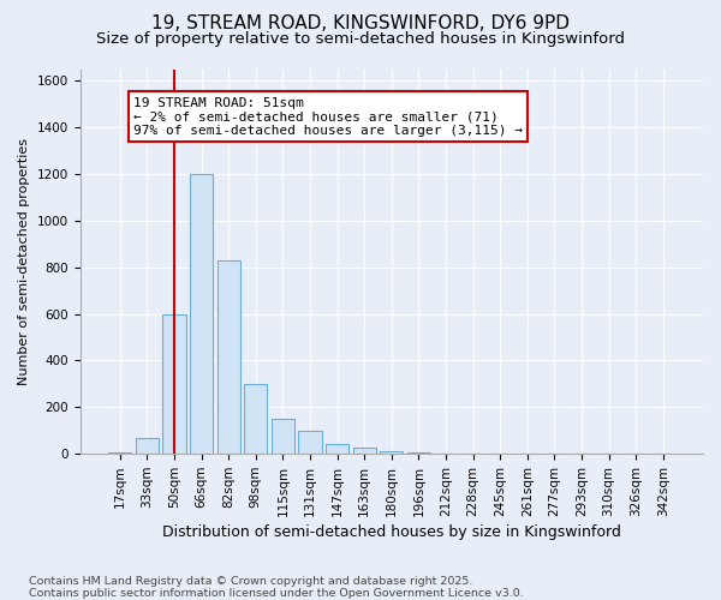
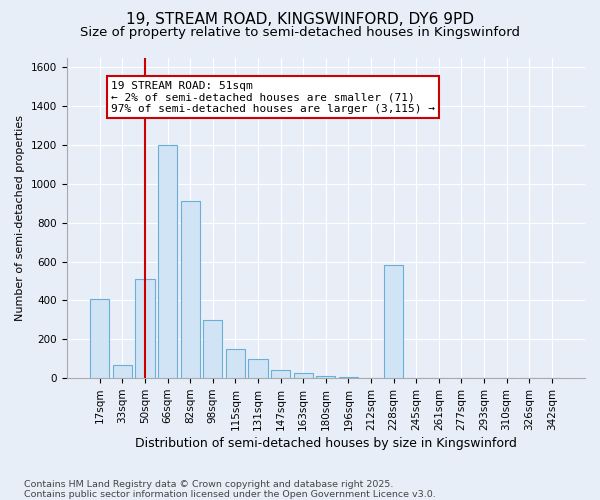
17sqm: 0 -> 410
50sqm: 600 -> 510
82sqm: 830 -> 910
228sqm: 0 -> 580
